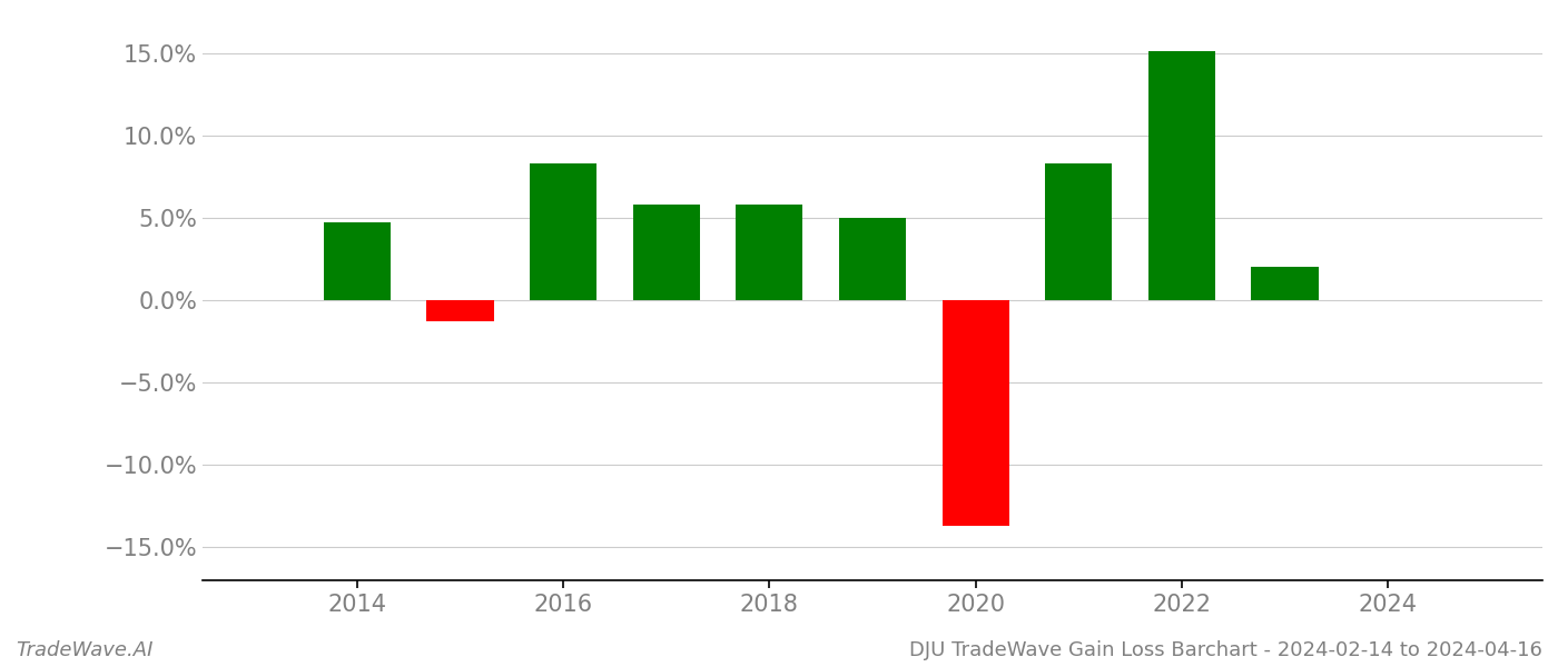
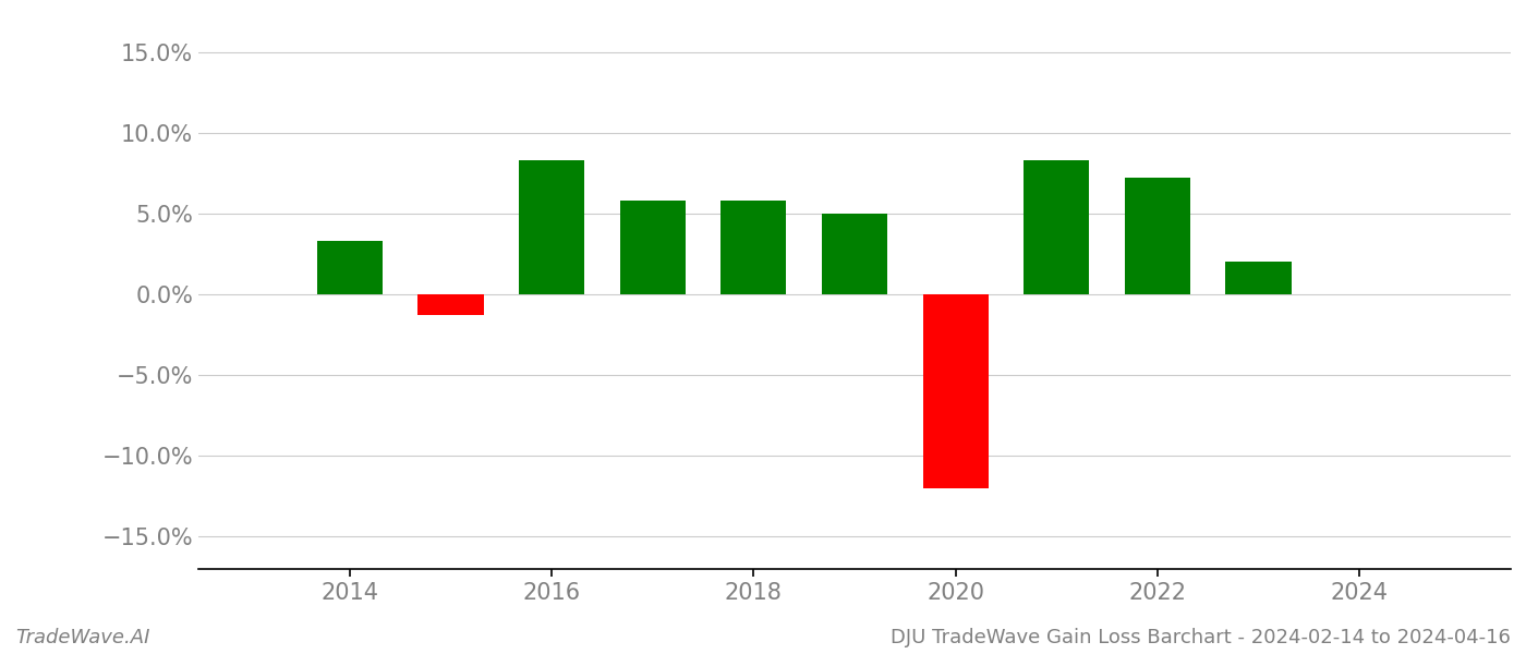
2014: 4.7% -> 3.3%
2020: -13.7% -> -12.0%
2022: 15.1% -> 7.2%
